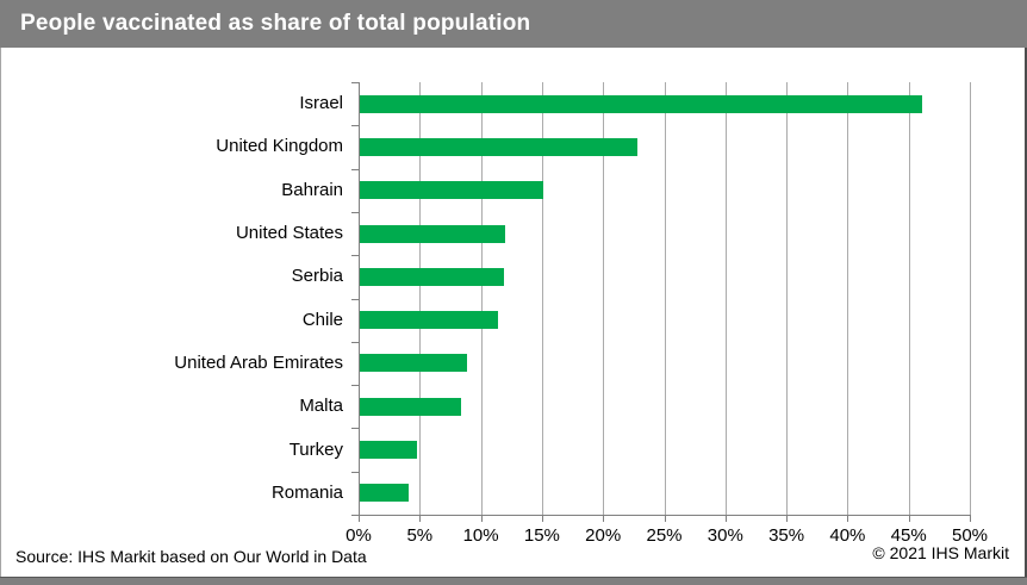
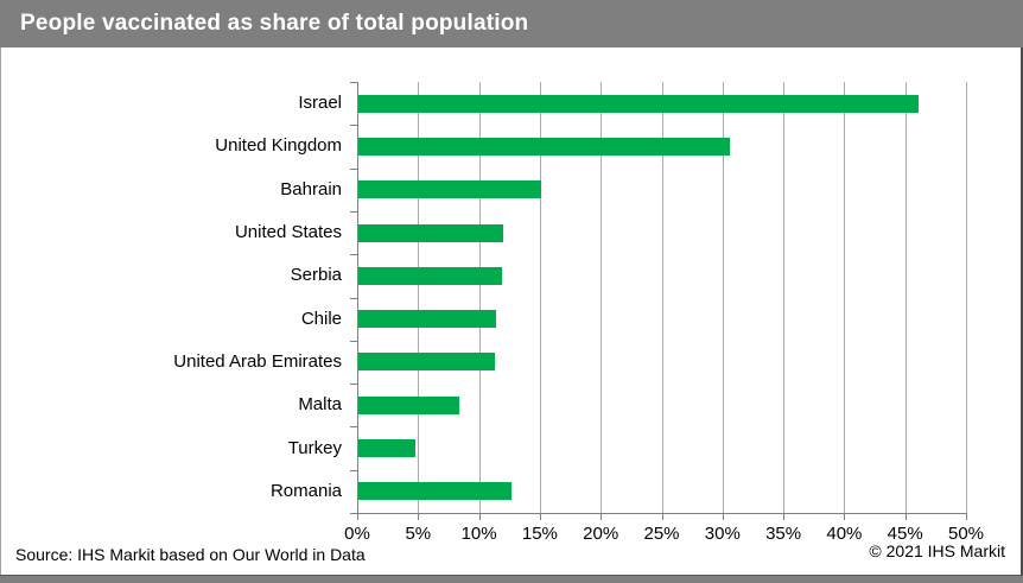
United Kingdom: 22.7% -> 30.5%
United Arab Emirates: 8.8% -> 11.2%
Romania: 4.0% -> 12.6%
